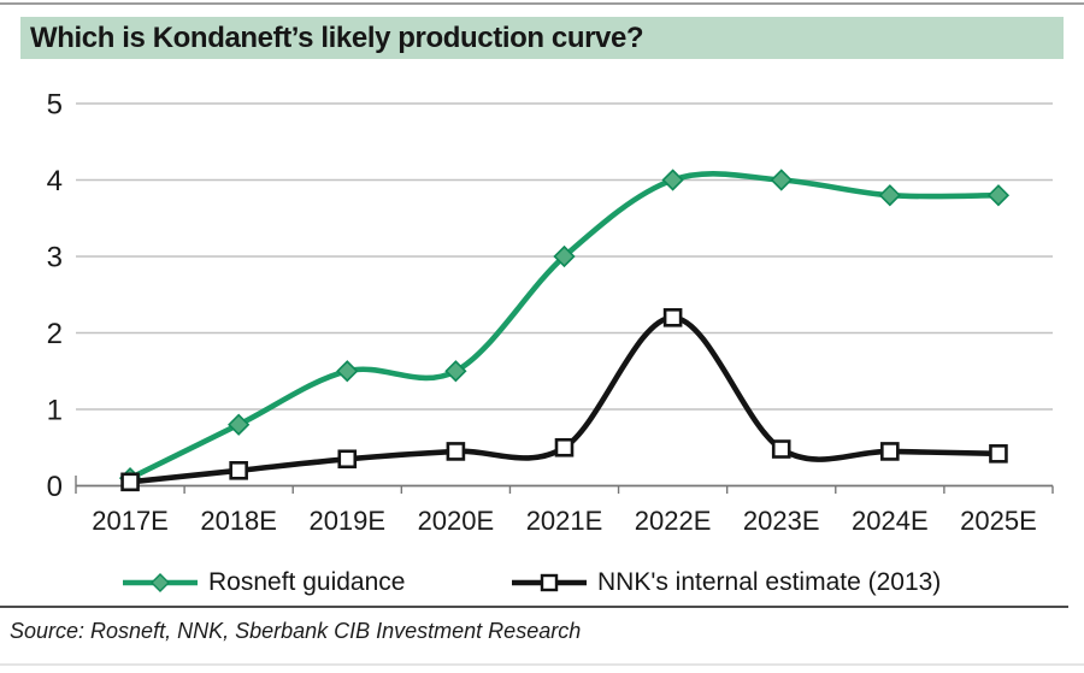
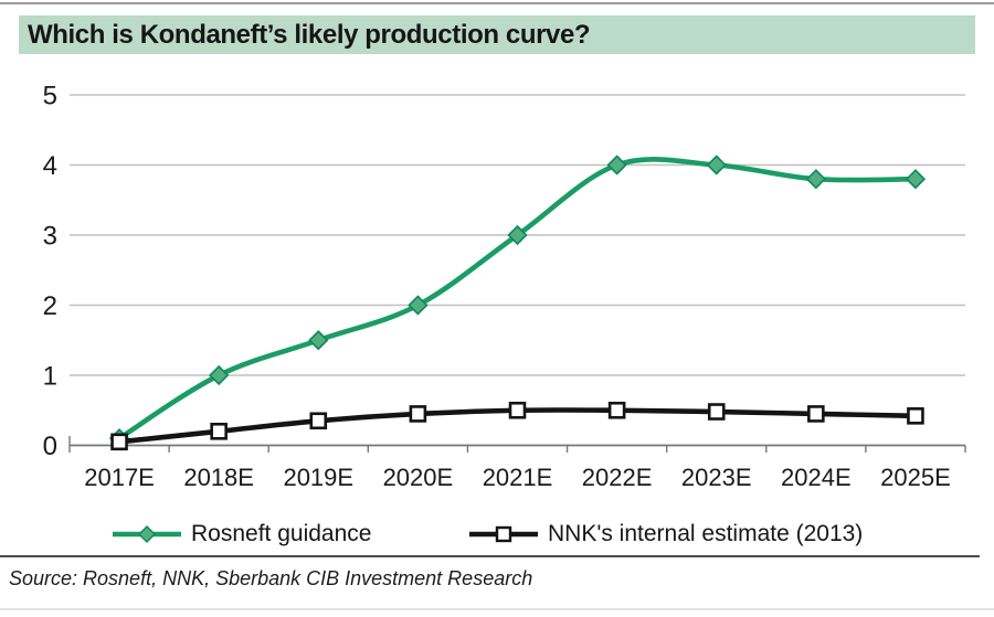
Rosneft guidance/2018E: 0.8 -> 1.0
Rosneft guidance/2020E: 1.5 -> 2.0
NNK's internal estimate (2013)/2022E: 2.2 -> 0.5
